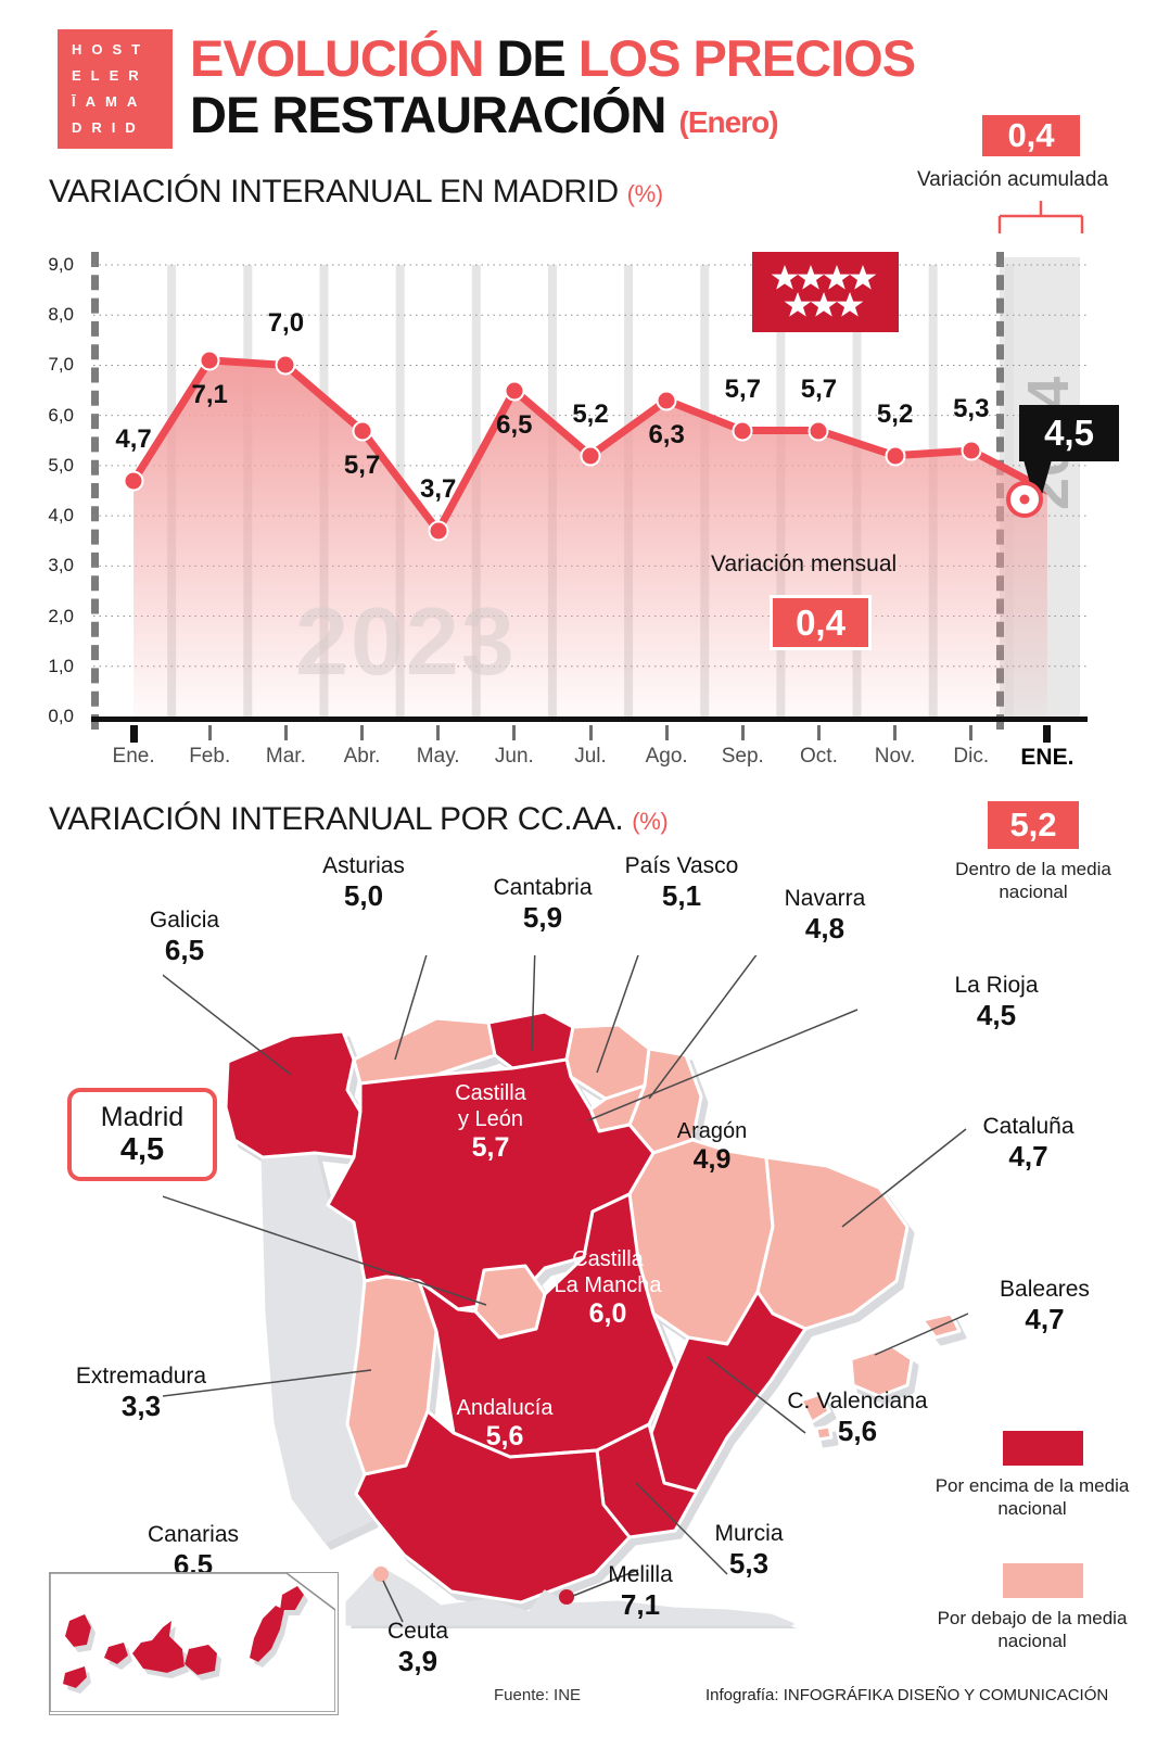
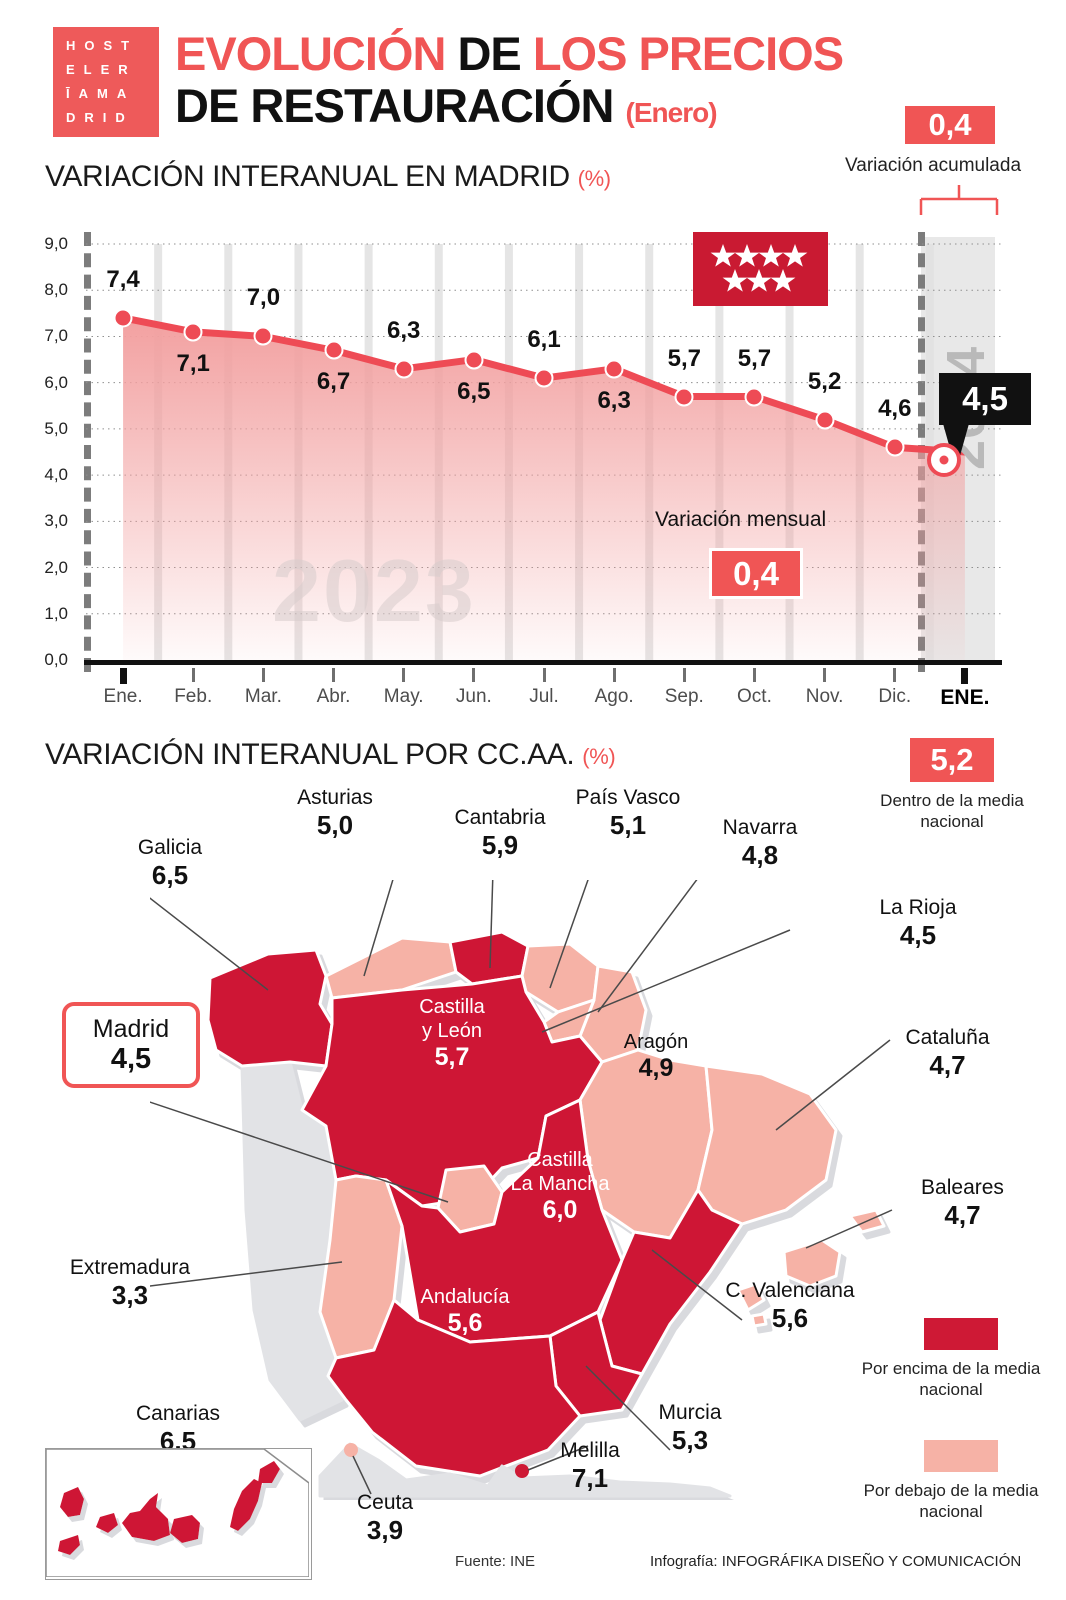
Ene.: 4,7 -> 7,4
Abr.: 5,7 -> 6,7
May.: 3,7 -> 6,3
Jul.: 5,2 -> 6,1
Dic.: 5,3 -> 4,6
